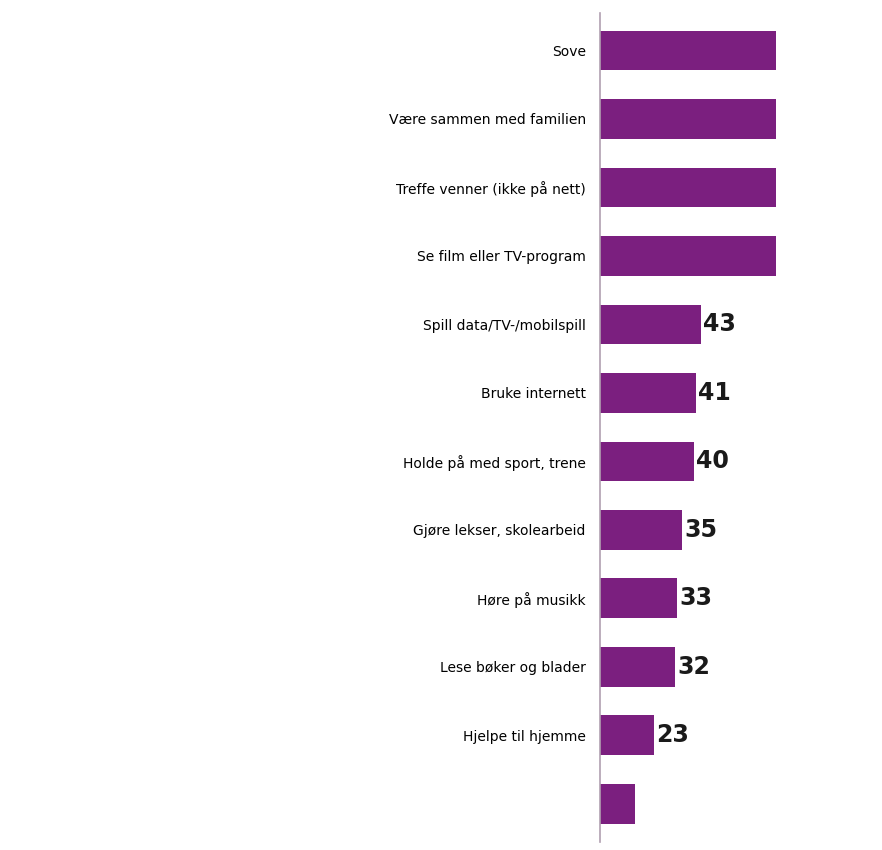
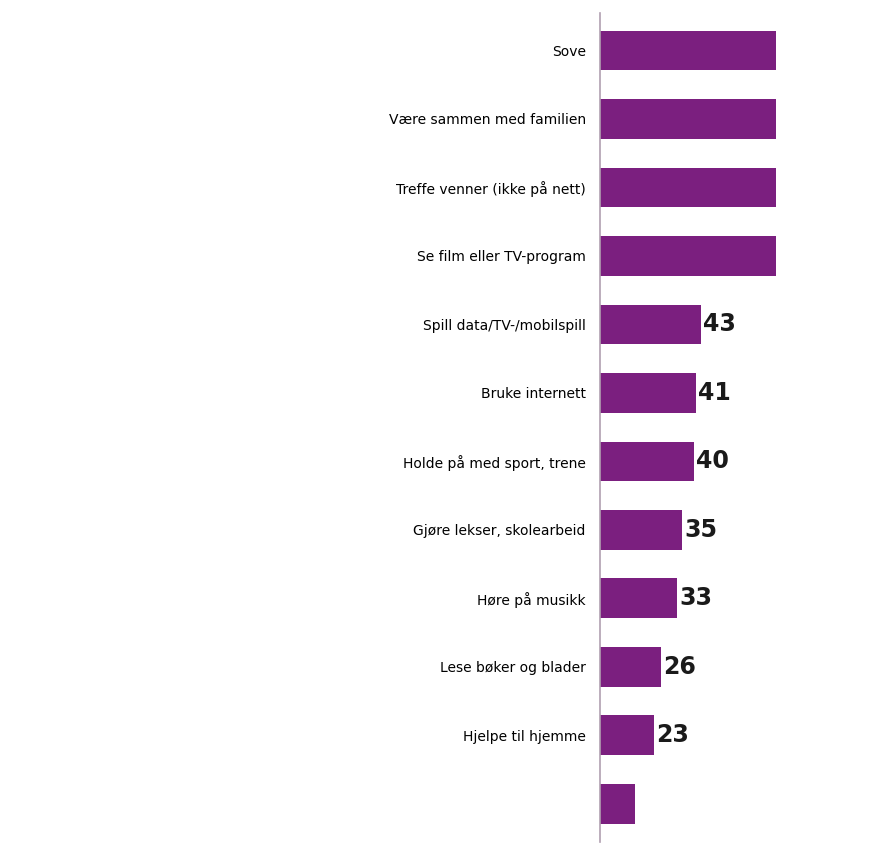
Lese bøker og blader: 32 -> 26
